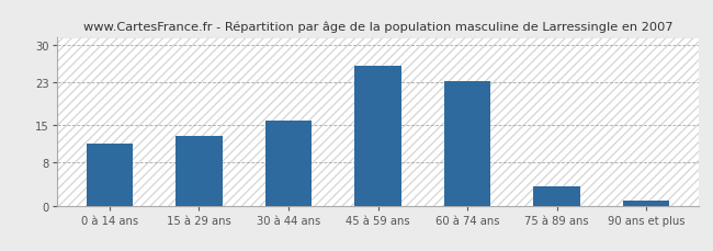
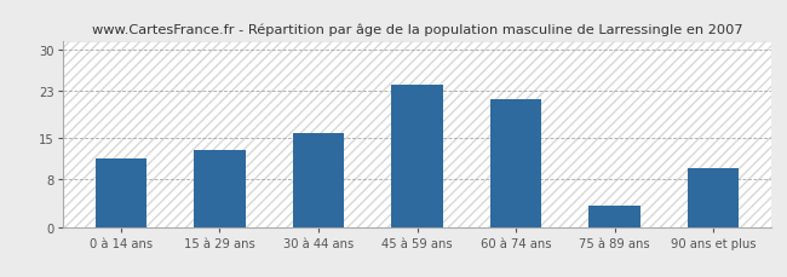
45 à 59 ans: 26.0 -> 24.0
60 à 74 ans: 23.2 -> 21.5
90 ans et plus: 1.0 -> 10.0
